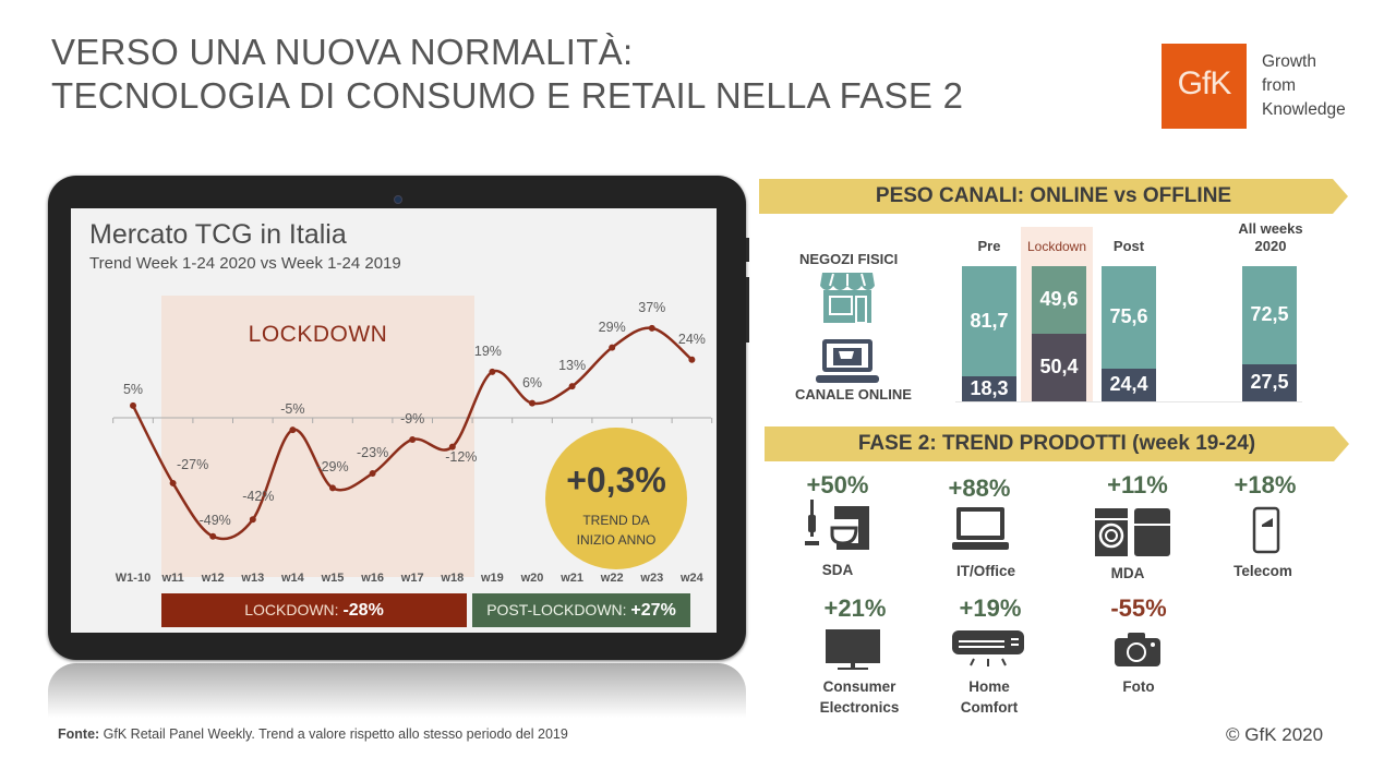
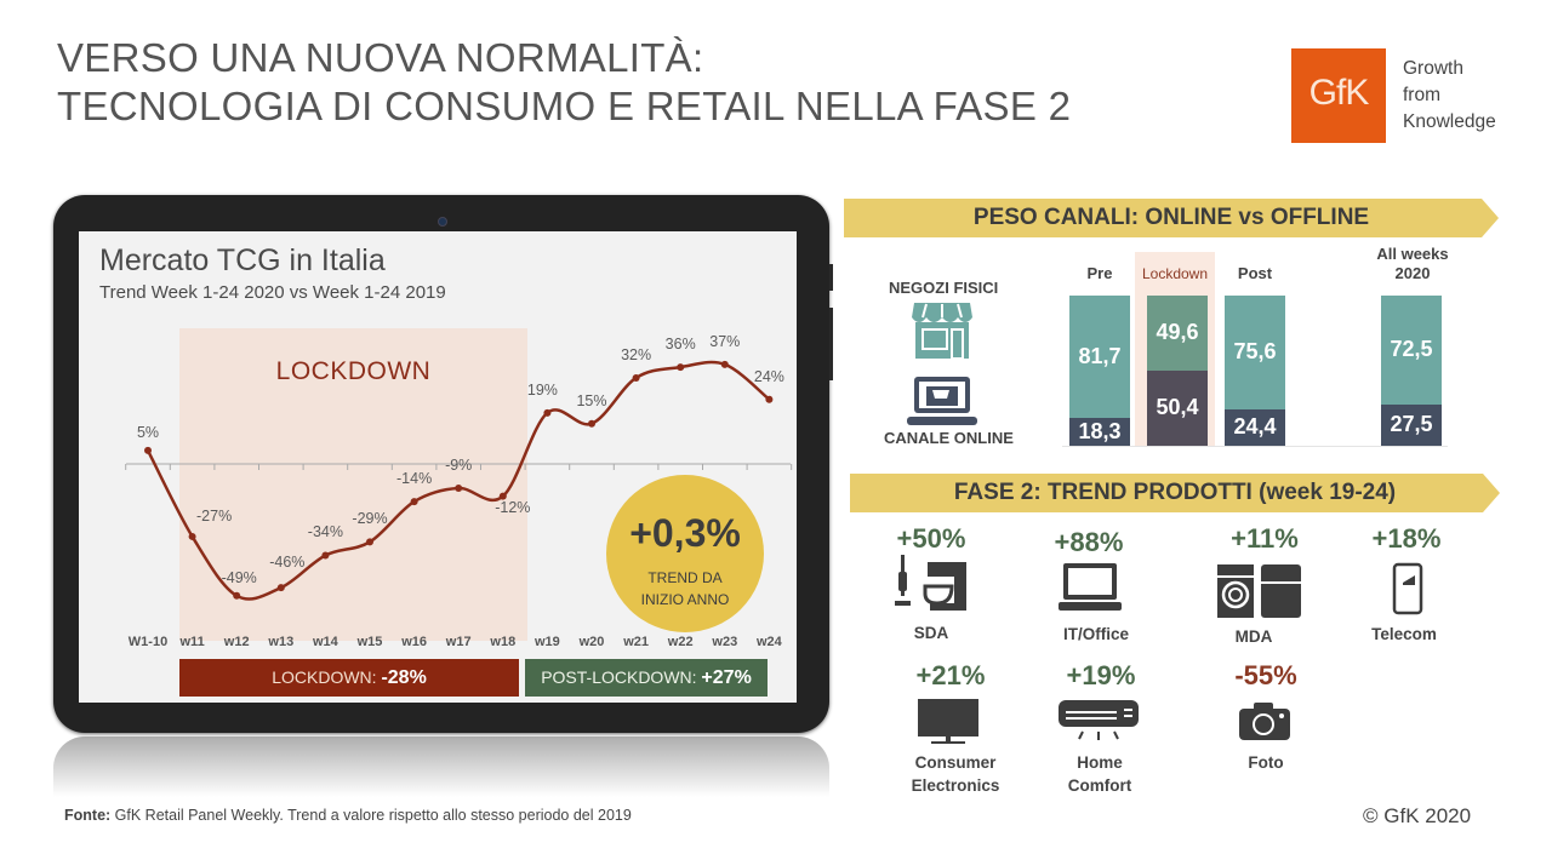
Mercato TCG in Italia/w13: -42% -> -46%
Mercato TCG in Italia/w14: -5% -> -34%
Mercato TCG in Italia/w16: -23% -> -14%
Mercato TCG in Italia/w20: 6% -> 15%
Mercato TCG in Italia/w21: 13% -> 32%
Mercato TCG in Italia/w22: 29% -> 36%
